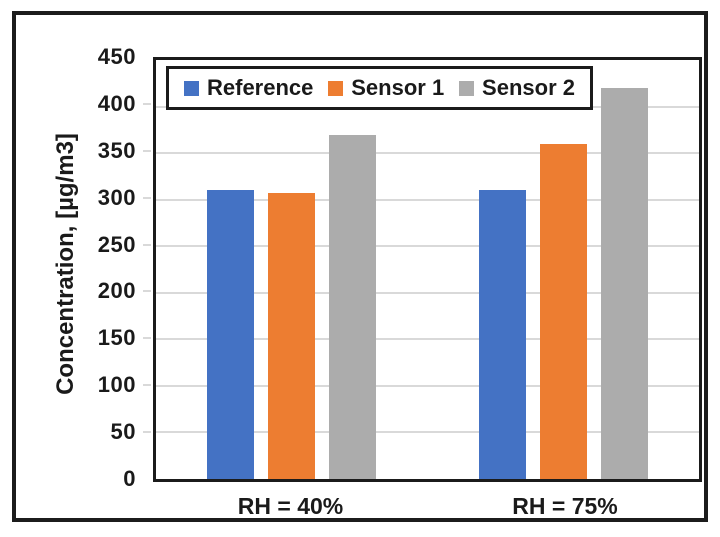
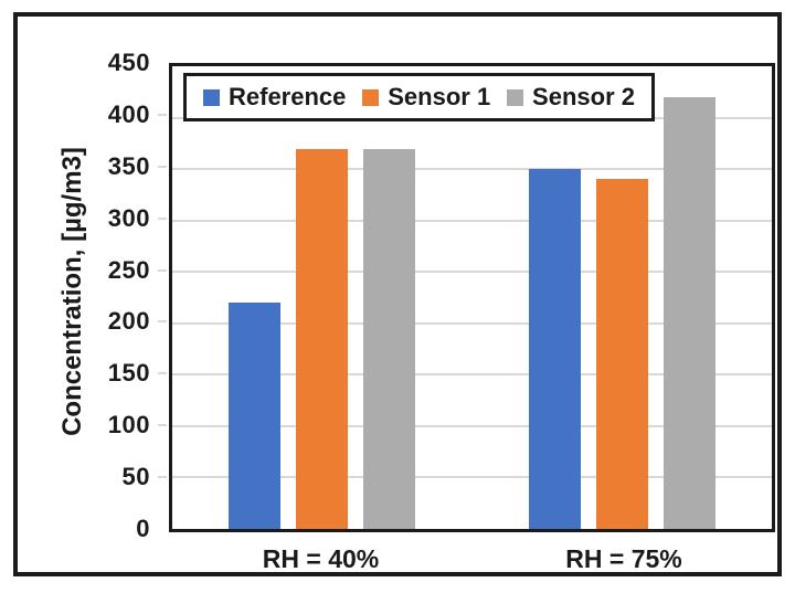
Reference/RH = 40%: 310 -> 220
Sensor 1/RH = 40%: 310 -> 370
Reference/RH = 75%: 310 -> 350
Sensor 1/RH = 75%: 360 -> 340
